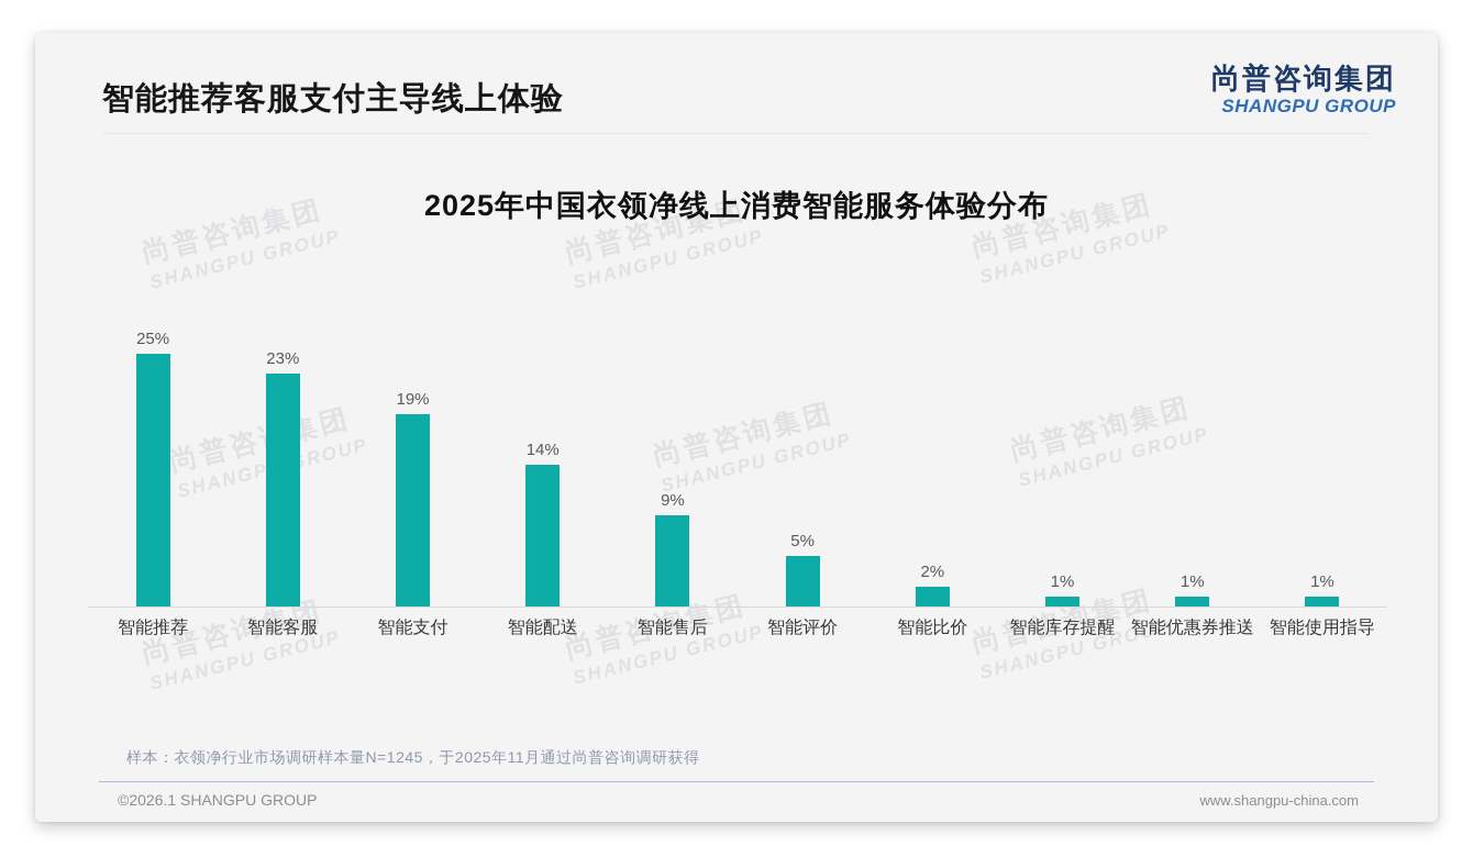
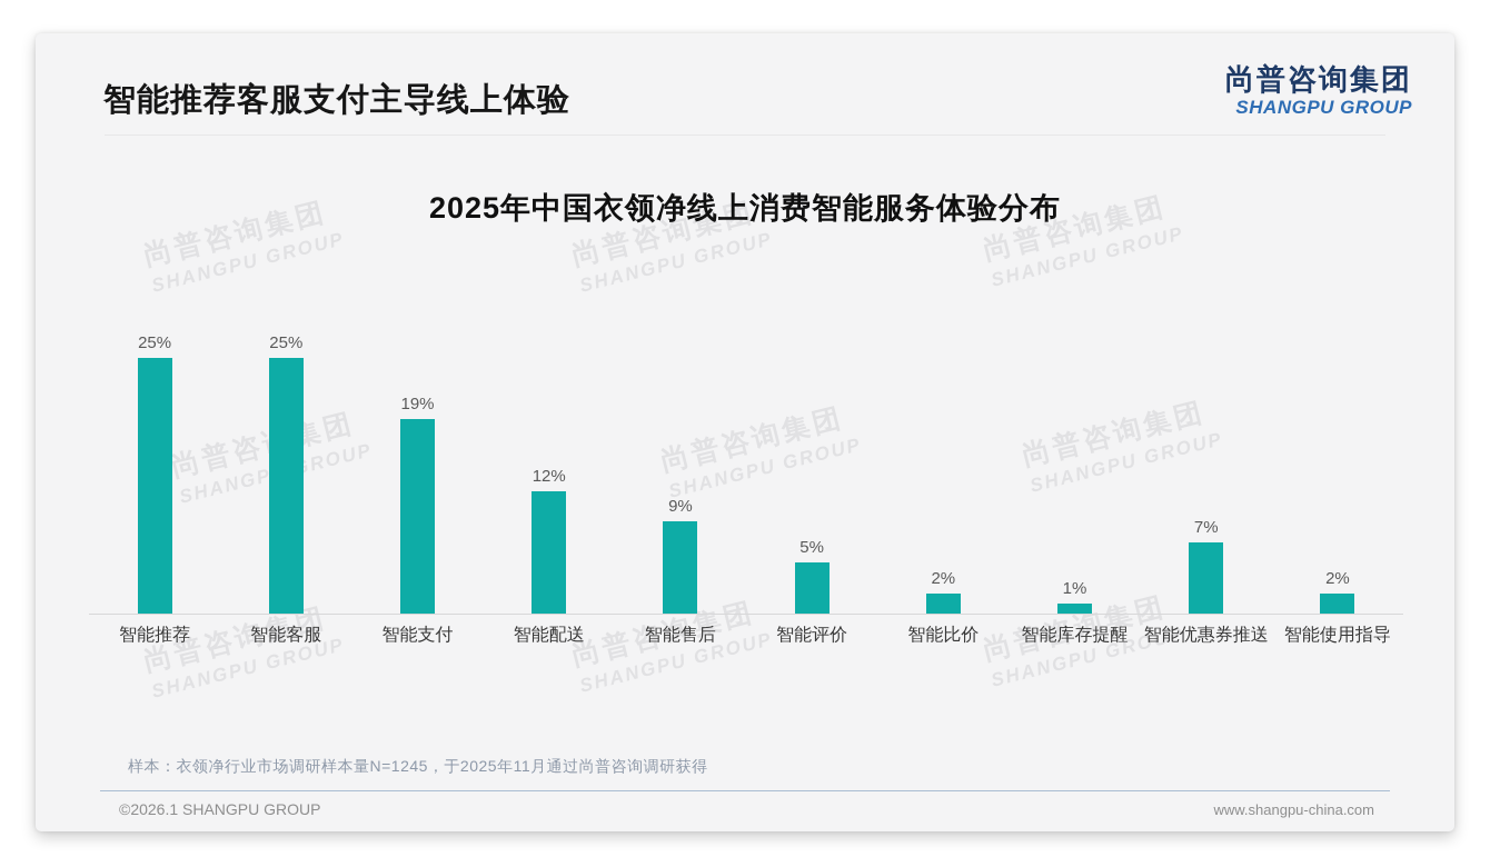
智能客服: 23% -> 25%
智能配送: 14% -> 12%
智能优惠券推送: 1% -> 7%
智能使用指导: 1% -> 2%
